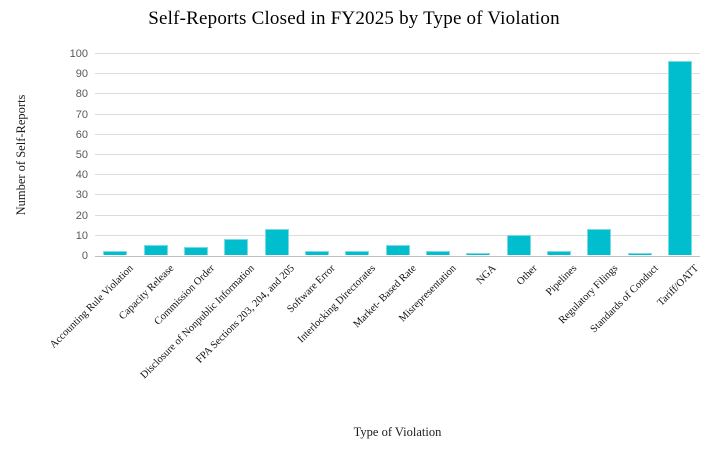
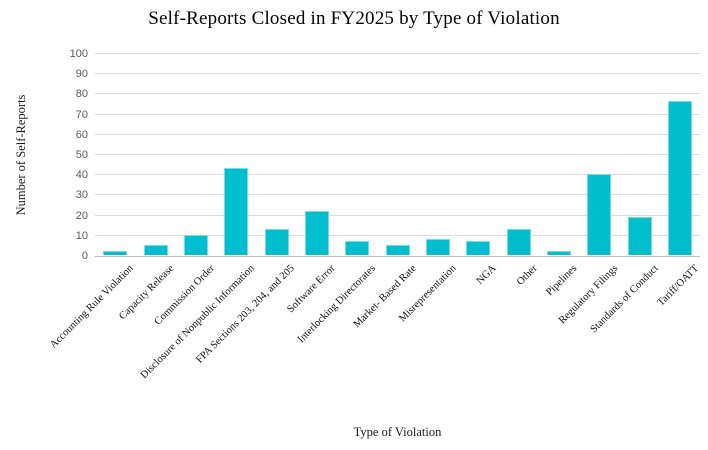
Commission Order: 4 -> 10
Disclosure of Nonpublic Information: 8 -> 43
Software Error: 2 -> 22
Interlocking Directorates: 2 -> 7
Misrepresentation: 2 -> 8
NGA: 1 -> 7
Other: 10 -> 13
Regulatory Filings: 13 -> 40
Standards of Conduct: 1 -> 19
Tariff/OATT: 96 -> 76
